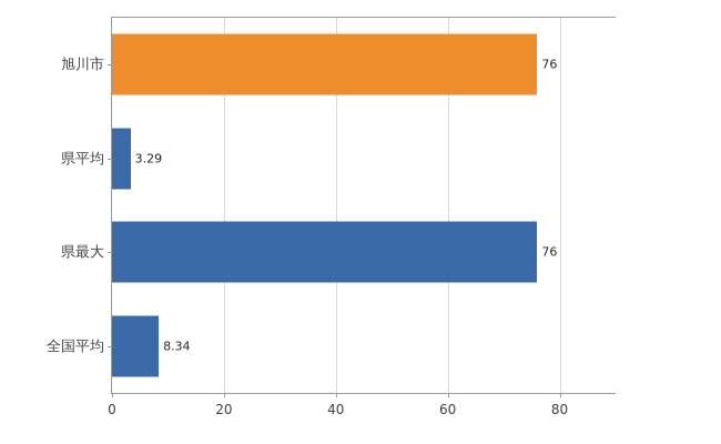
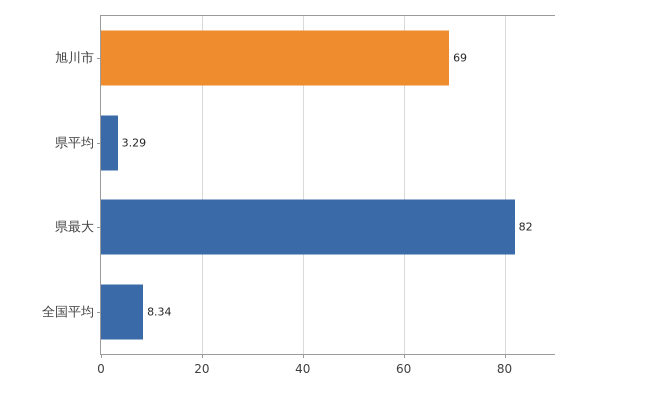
旭川市: 76 -> 69
県最大: 76 -> 82
